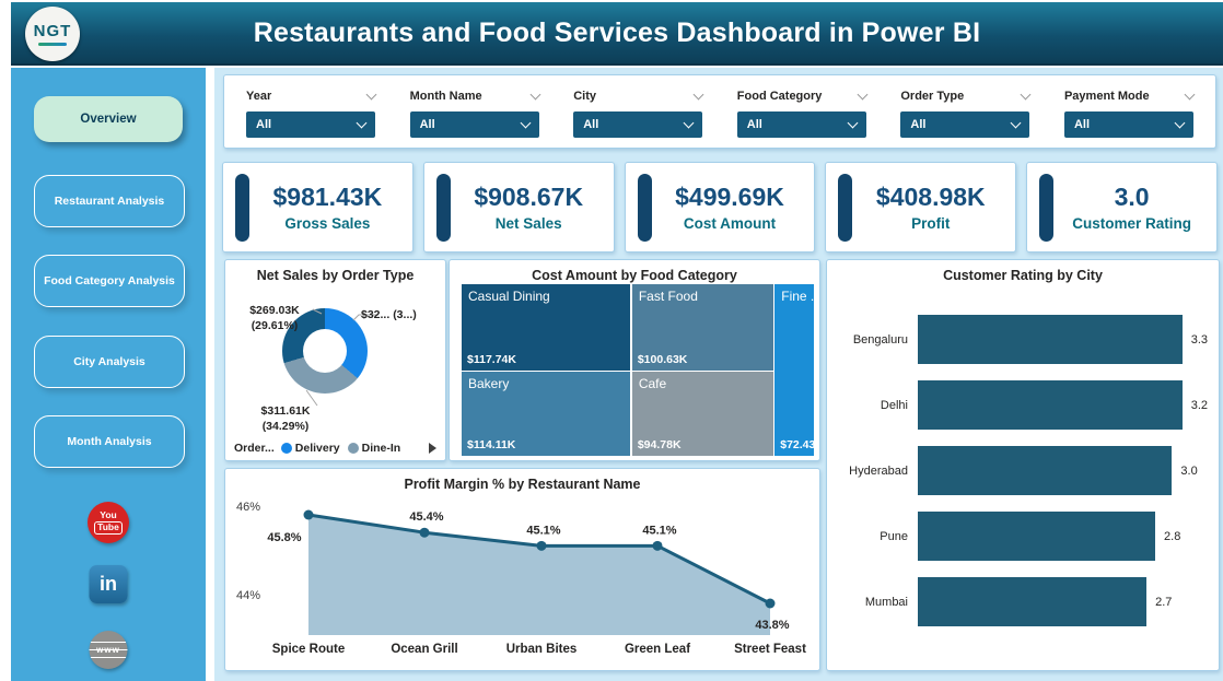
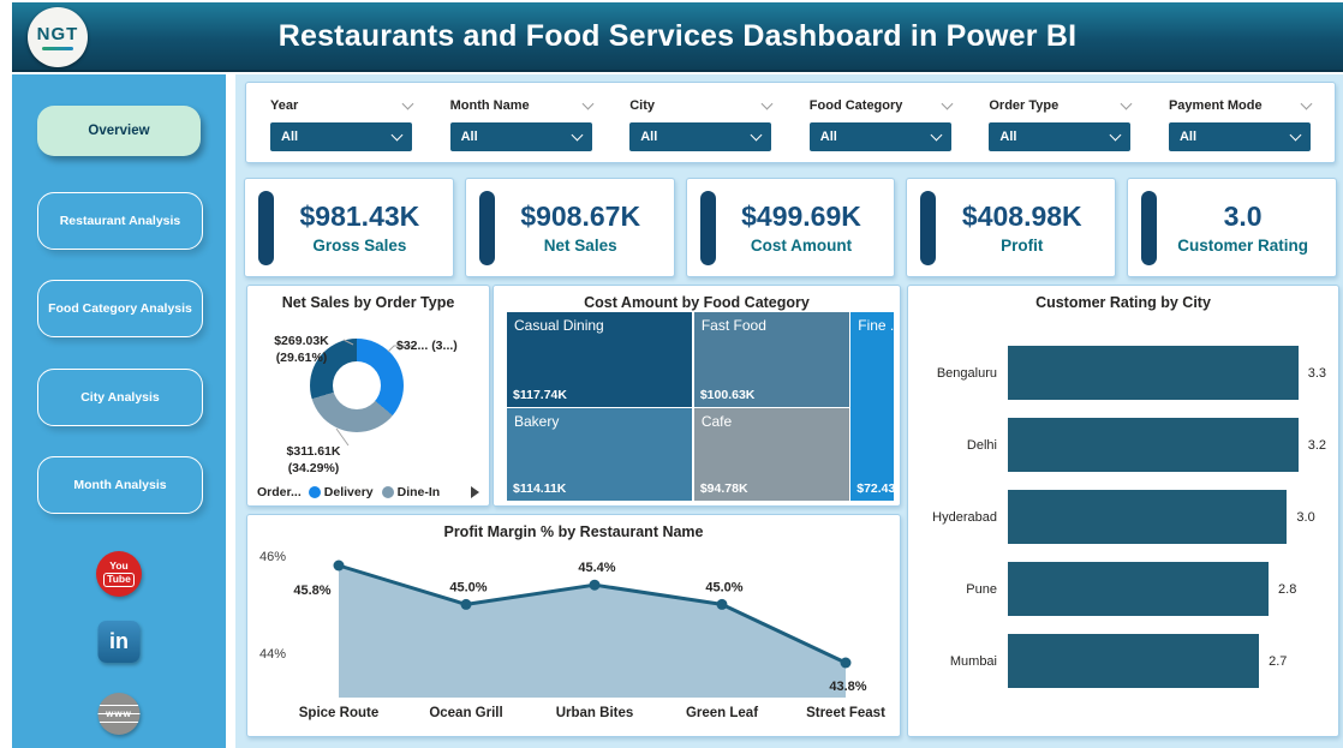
Profit Margin % by Restaurant Name/Ocean Grill: 45.4% -> 45.0%
Profit Margin % by Restaurant Name/Urban Bites: 45.1% -> 45.4%
Profit Margin % by Restaurant Name/Green Leaf: 45.1% -> 45.0%
